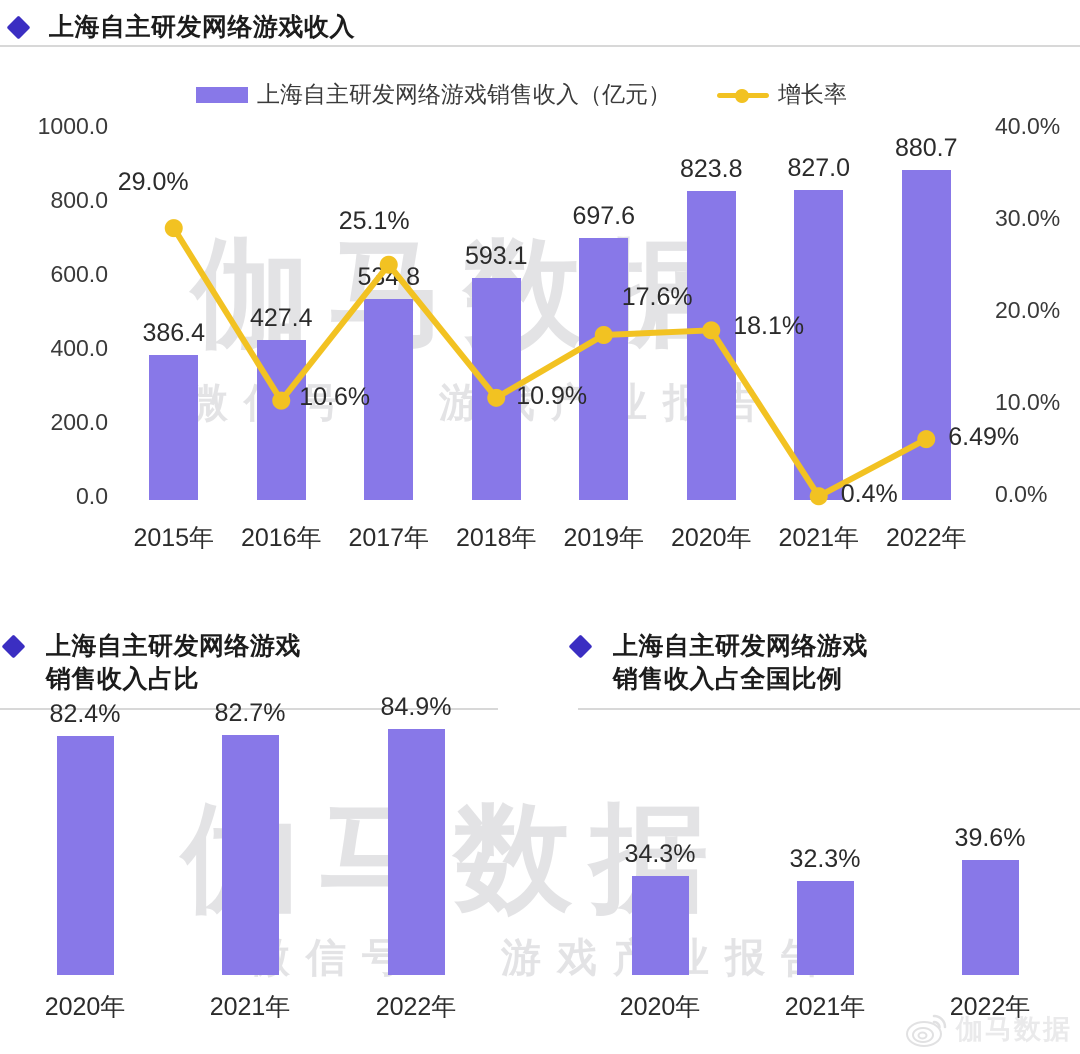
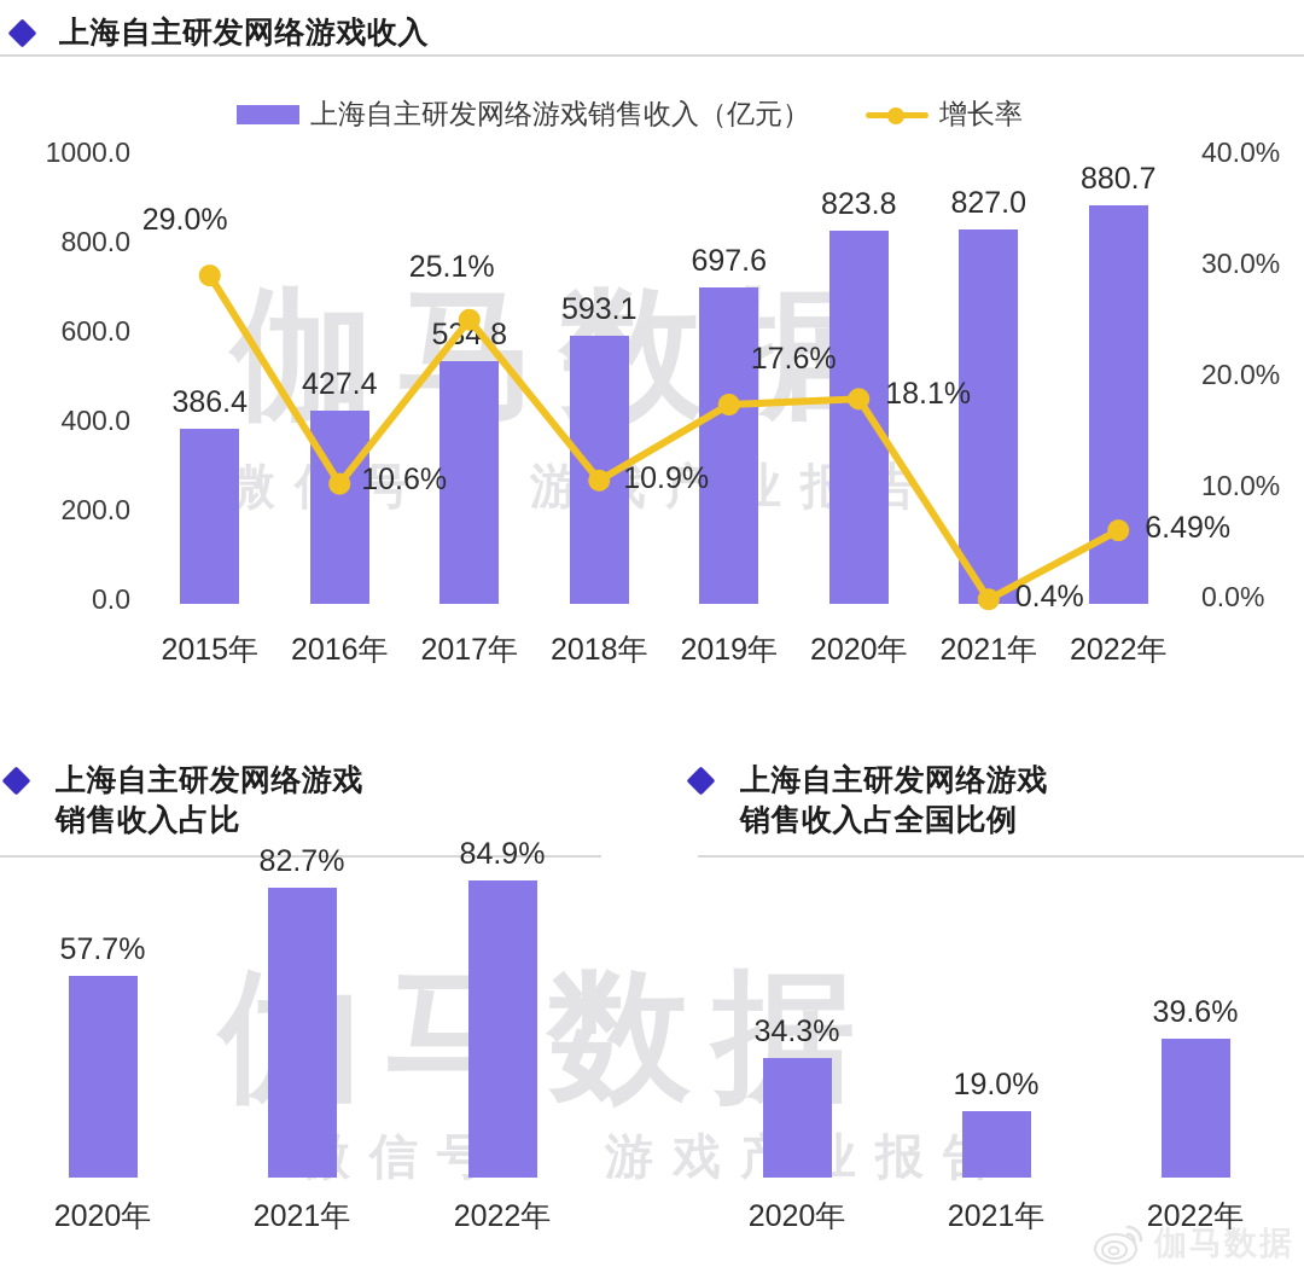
上海自主研发网络游戏销售收入占比/2020年: 82.4% -> 57.7%
上海自主研发网络游戏销售收入占全国比例/2021年: 32.3% -> 19.0%
